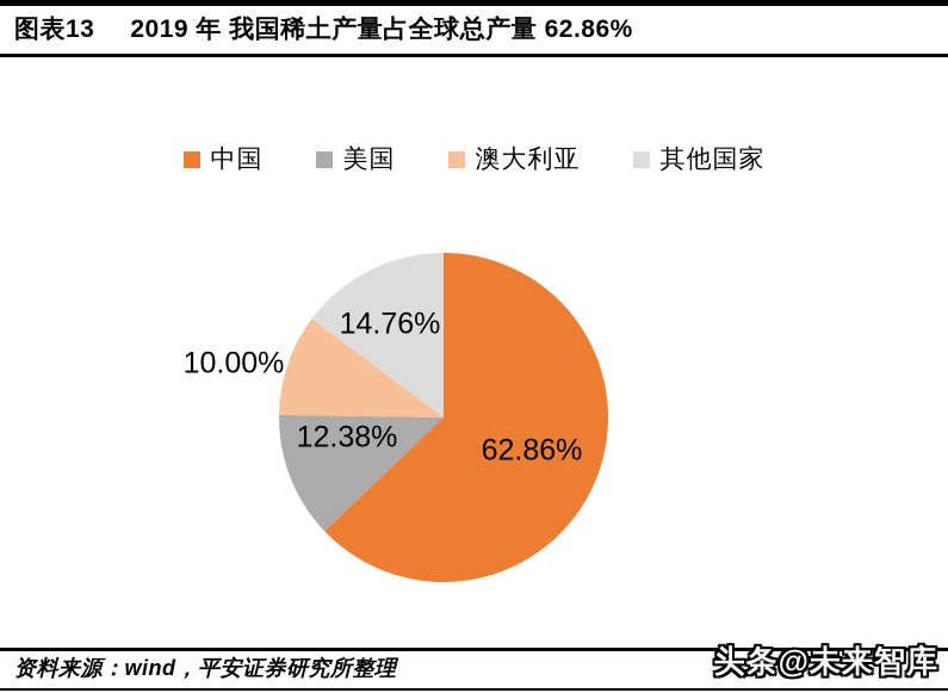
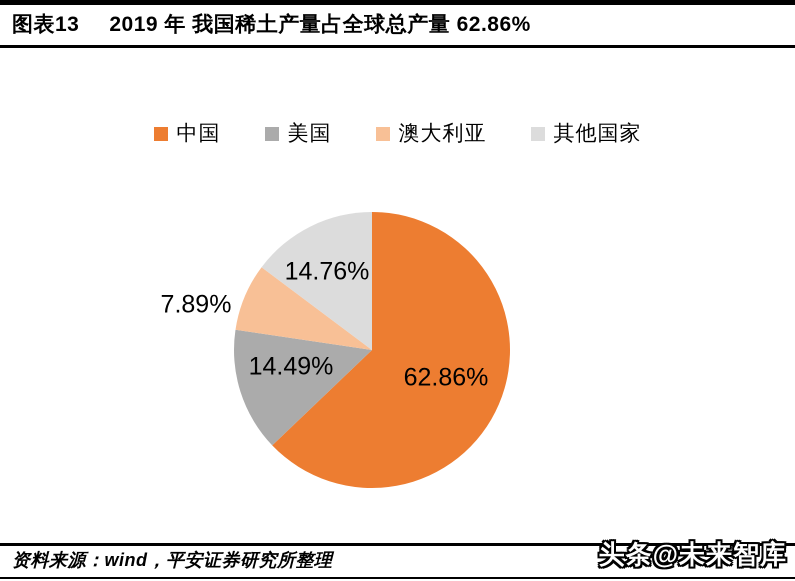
美国: 12.38% -> 14.49%
澳大利亚: 10.00% -> 7.89%
